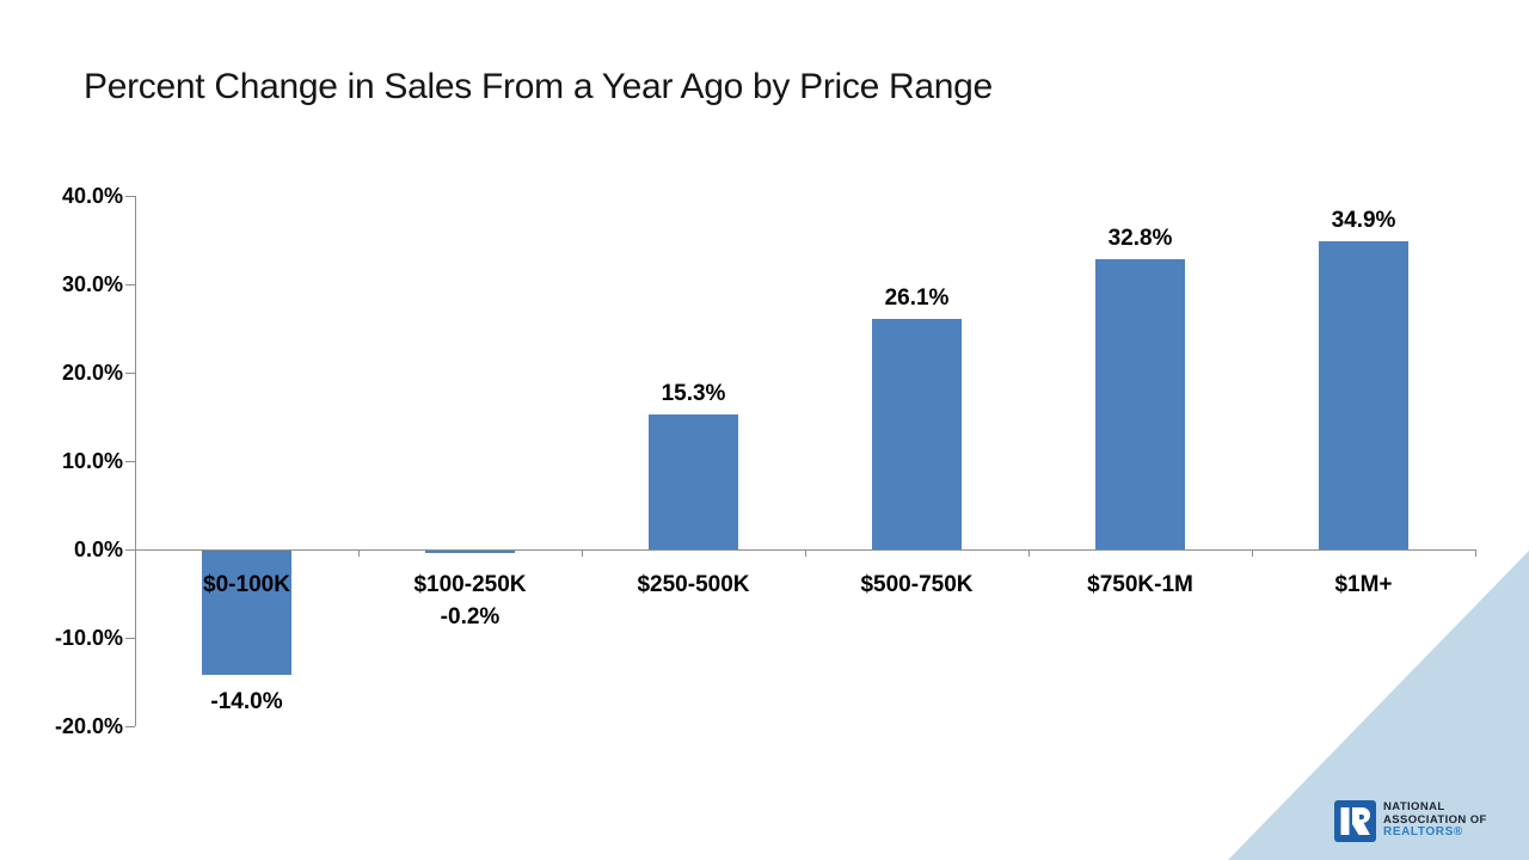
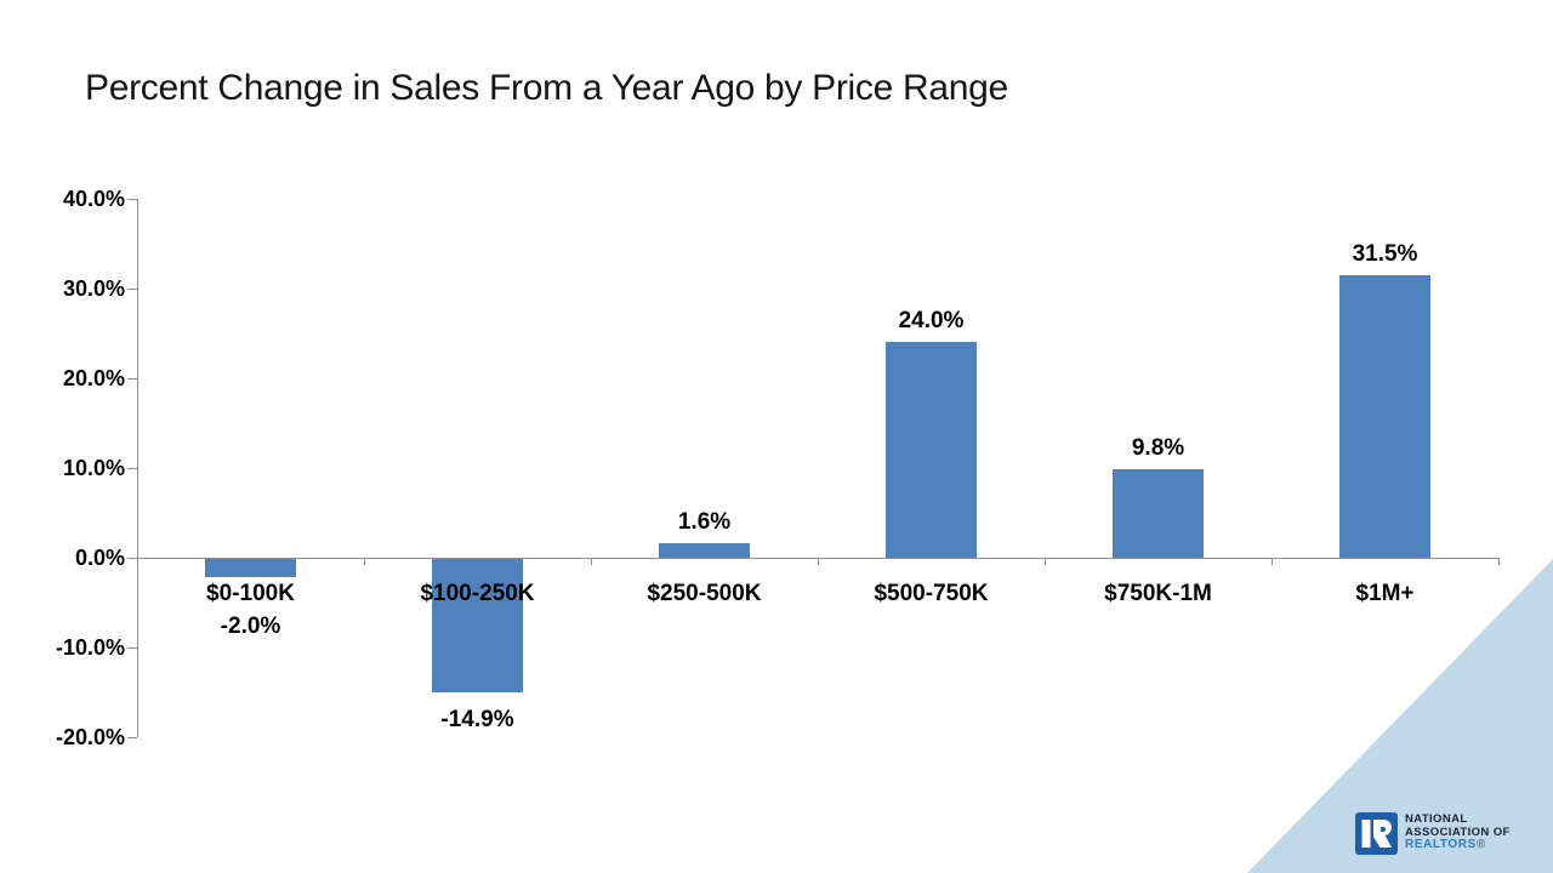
$0-100K: -14.0% -> -2.0%
$100-250K: -0.2% -> -14.9%
$250-500K: 15.3% -> 1.6%
$500-750K: 26.1% -> 24.0%
$750K-1M: 32.8% -> 9.8%
$1M+: 34.9% -> 31.5%
